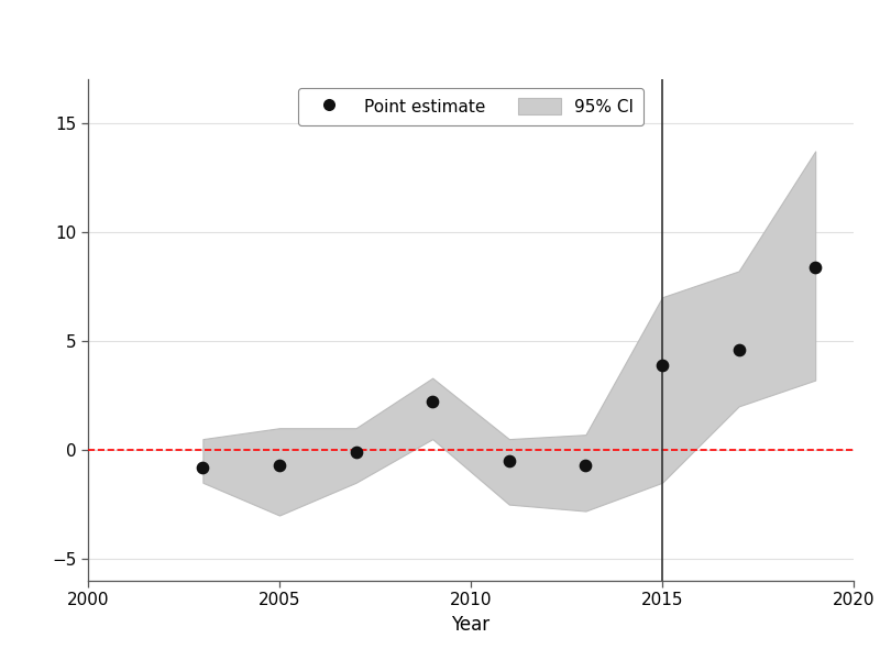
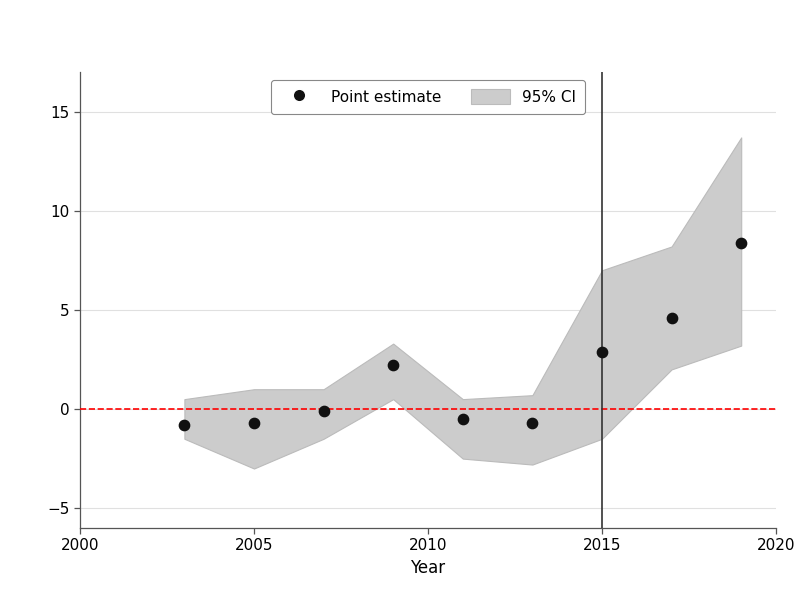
Point estimate/2015: 3.9 -> 2.9
